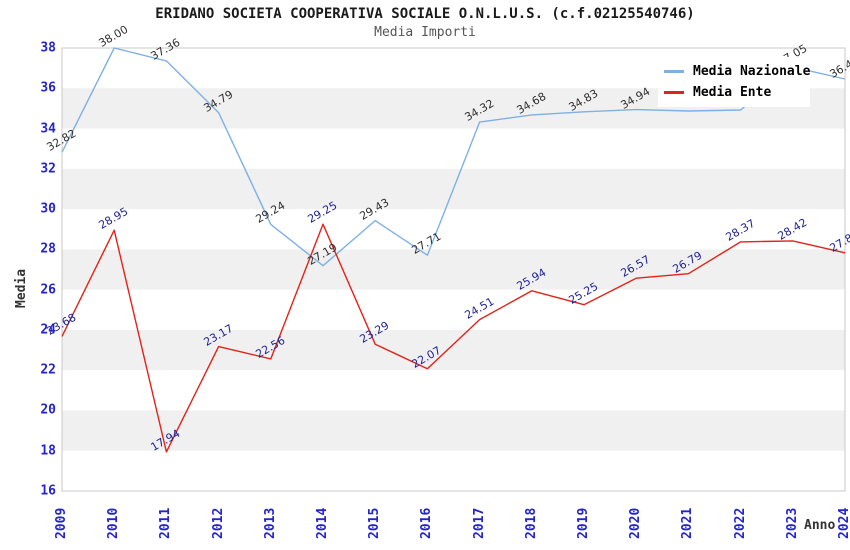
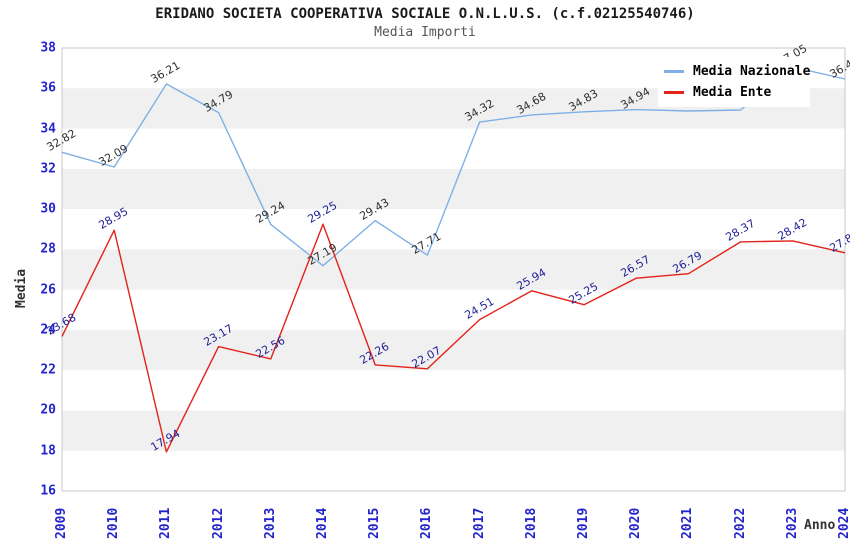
Media Nazionale/2010: 38.00 -> 32.09
Media Nazionale/2011: 37.36 -> 36.21
Media Ente/2015: 23.29 -> 22.26
